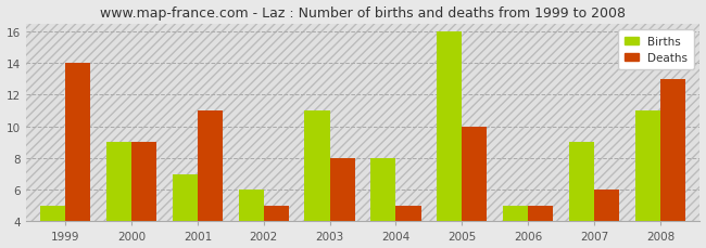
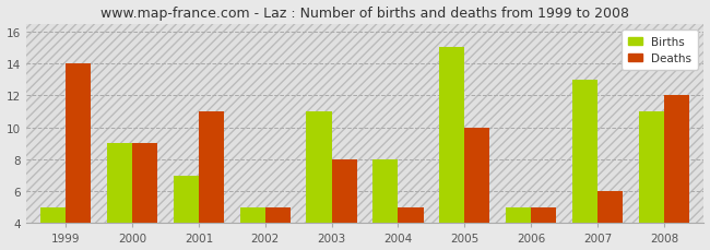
Births/2002: 6 -> 5
Births/2005: 16 -> 15
Births/2007: 9 -> 13
Deaths/2008: 13 -> 12
